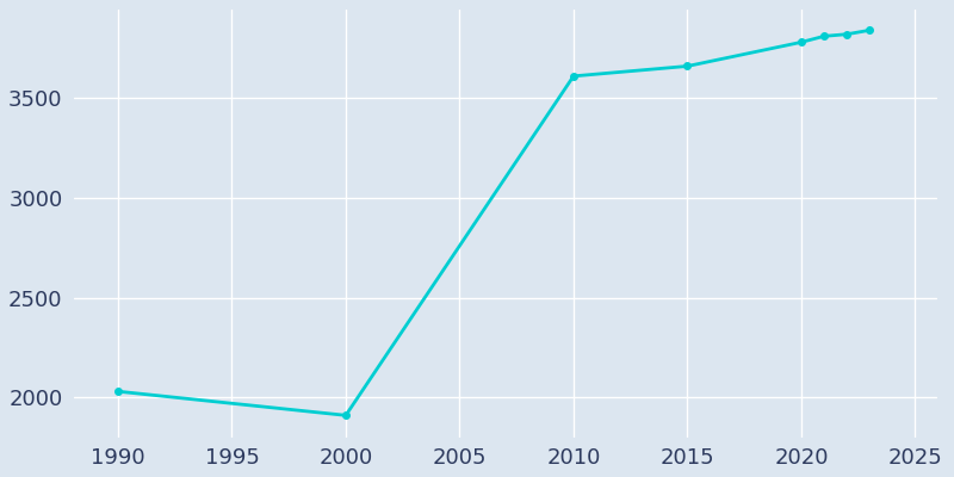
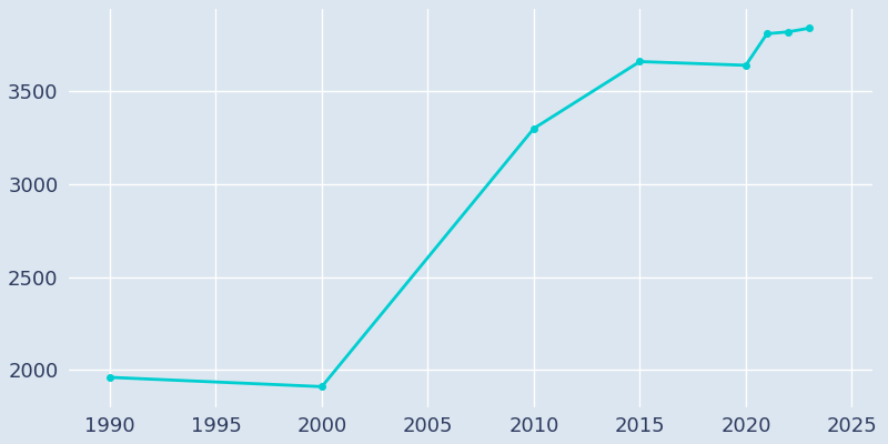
1990: 2030 -> 1960
2010: 3610 -> 3300
2020: 3780 -> 3640
